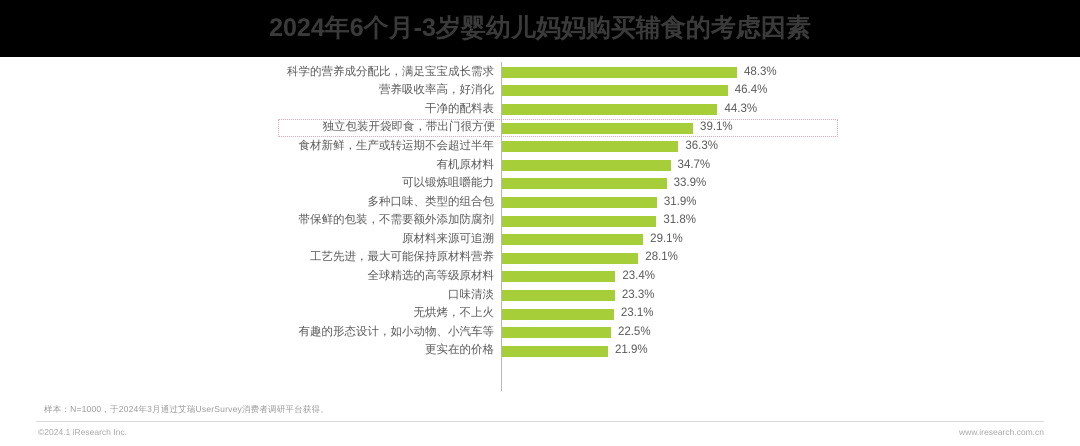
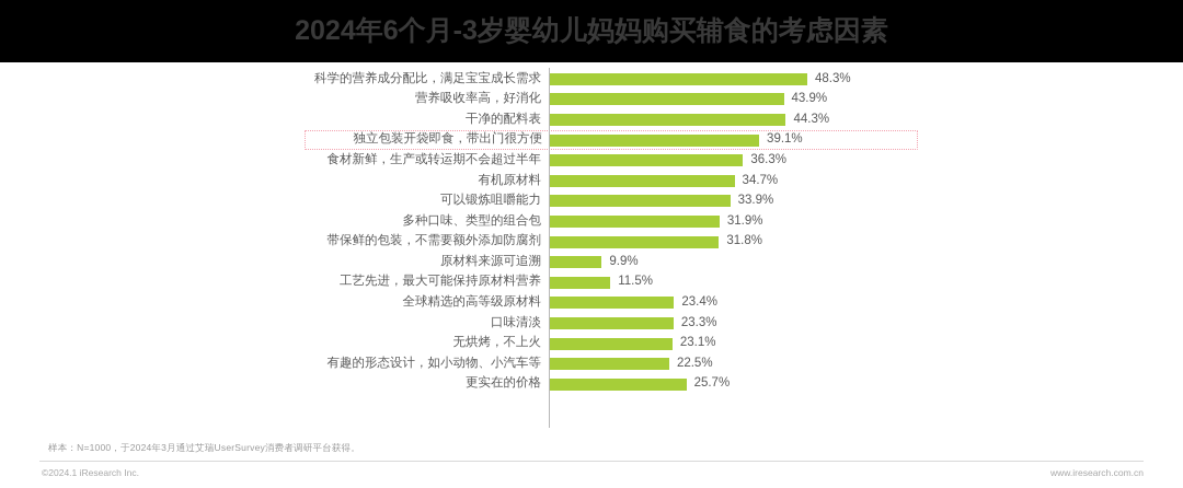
营养吸收率高，好消化: 46.4% -> 43.9%
原材料来源可追溯: 29.1% -> 9.9%
工艺先进，最大可能保持原材料营养: 28.1% -> 11.5%
更实在的价格: 21.9% -> 25.7%
